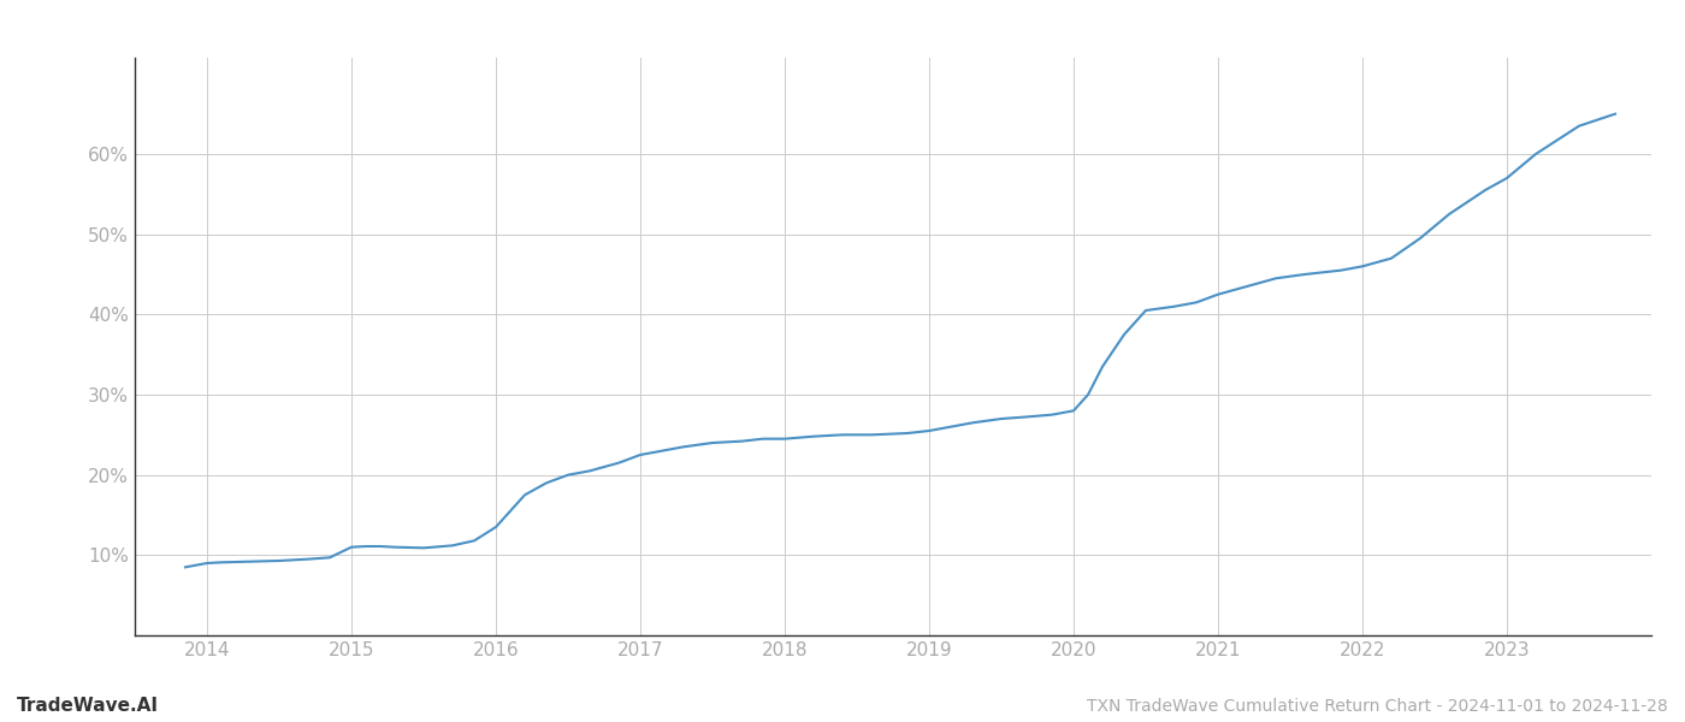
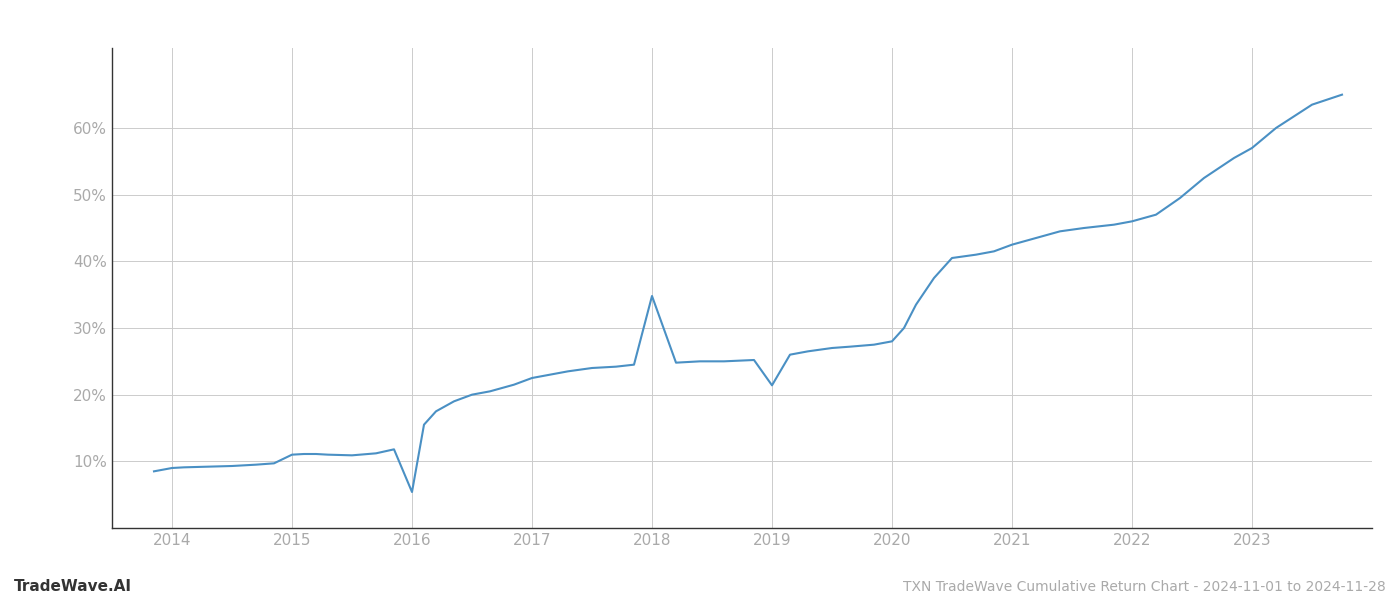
2016: 13.5% -> 5.4%
2018: 24.5% -> 34.8%
2019: 25.5% -> 21.4%
